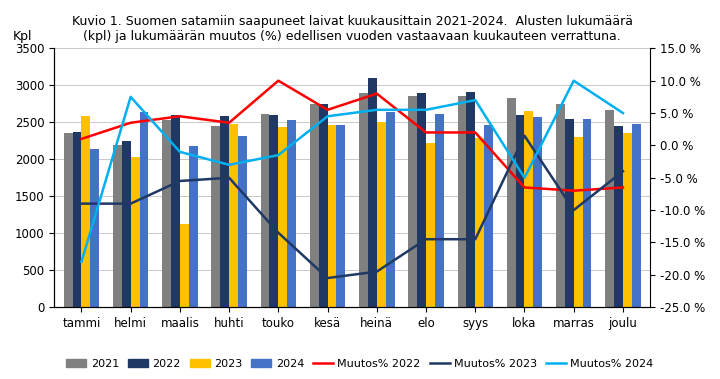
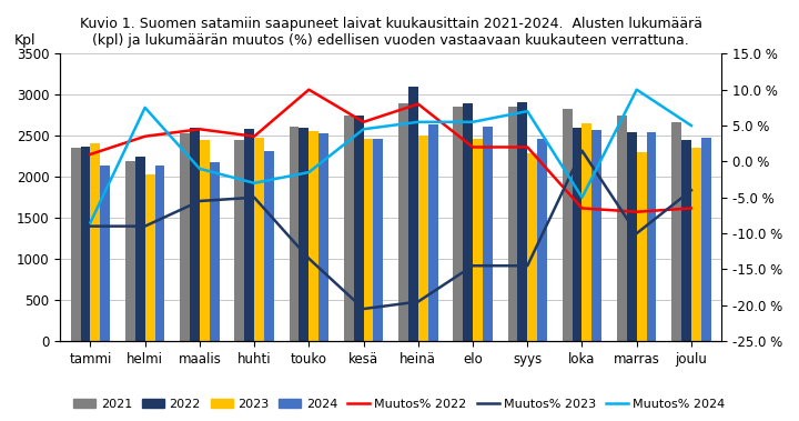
Muutos% 2024/tammi: -18.0 % -> -8.5 %
2023/tammi: 2580 -> 2410
2024/helmi: 2640 -> 2140
2023/maalis: 1120 -> 2450
2023/touko: 2440 -> 2560
2023/elo: 2220 -> 2470
